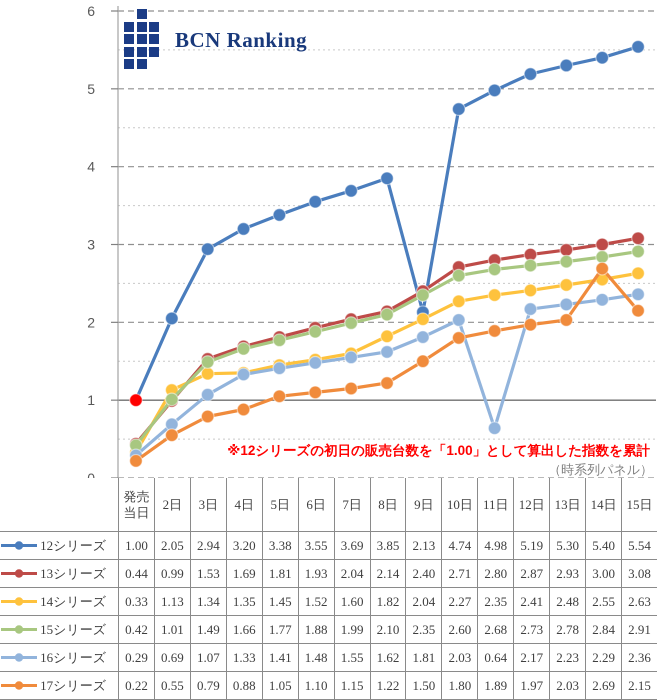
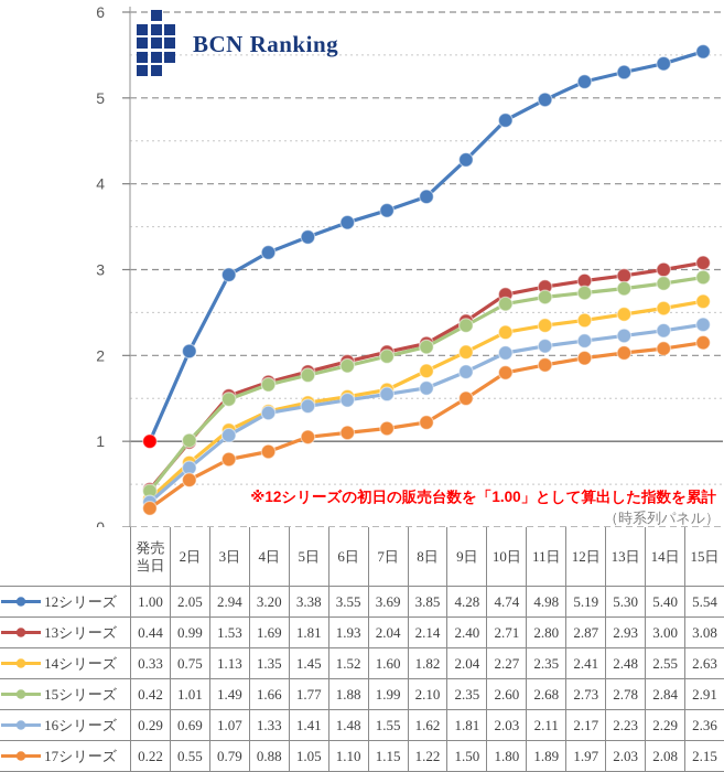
14シリーズ/2日: 1.13 -> 0.75
14シリーズ/3日: 1.34 -> 1.13
12シリーズ/9日: 2.13 -> 4.28
16シリーズ/11日: 0.64 -> 2.11
17シリーズ/14日: 2.69 -> 2.08
